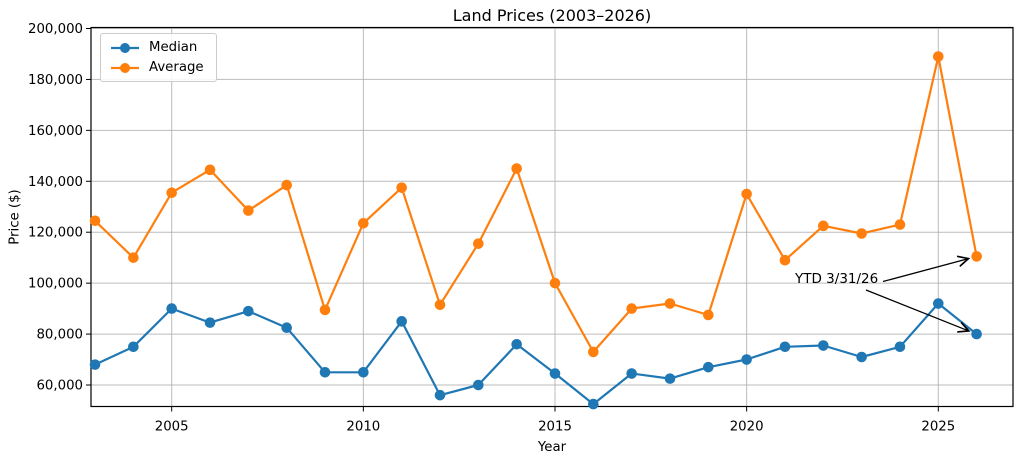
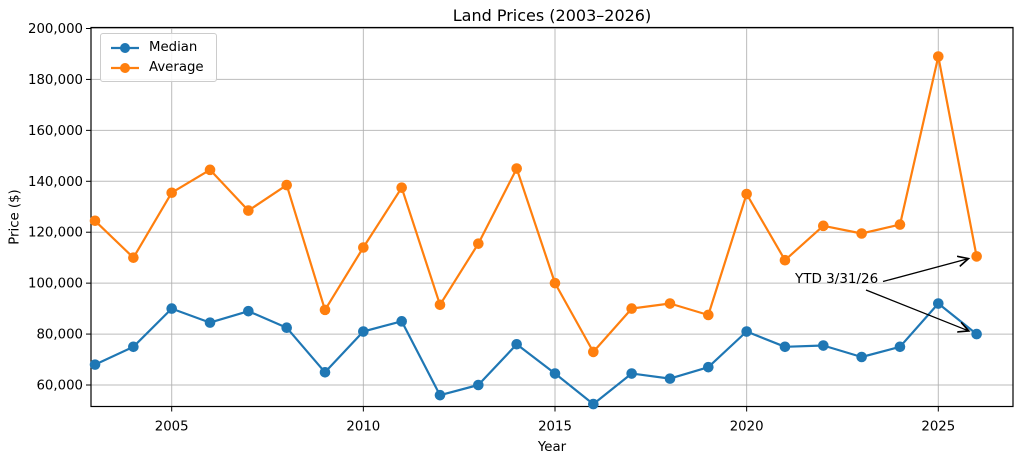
Median/2010: 65000 -> 81000
Average/2010: 124000 -> 114000
Median/2020: 70000 -> 81000
